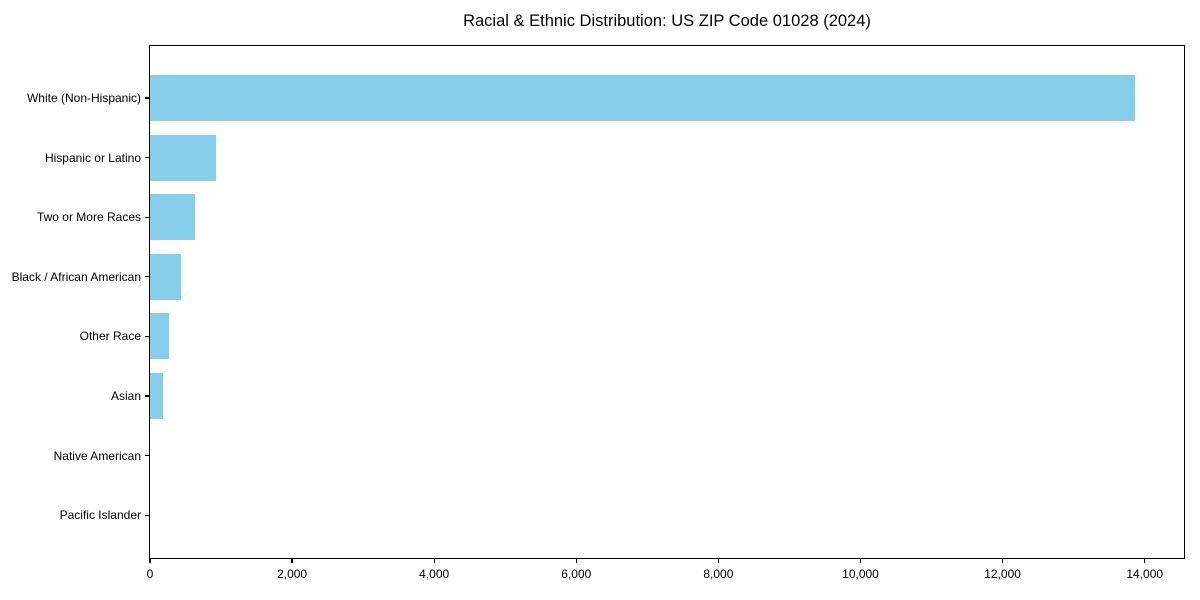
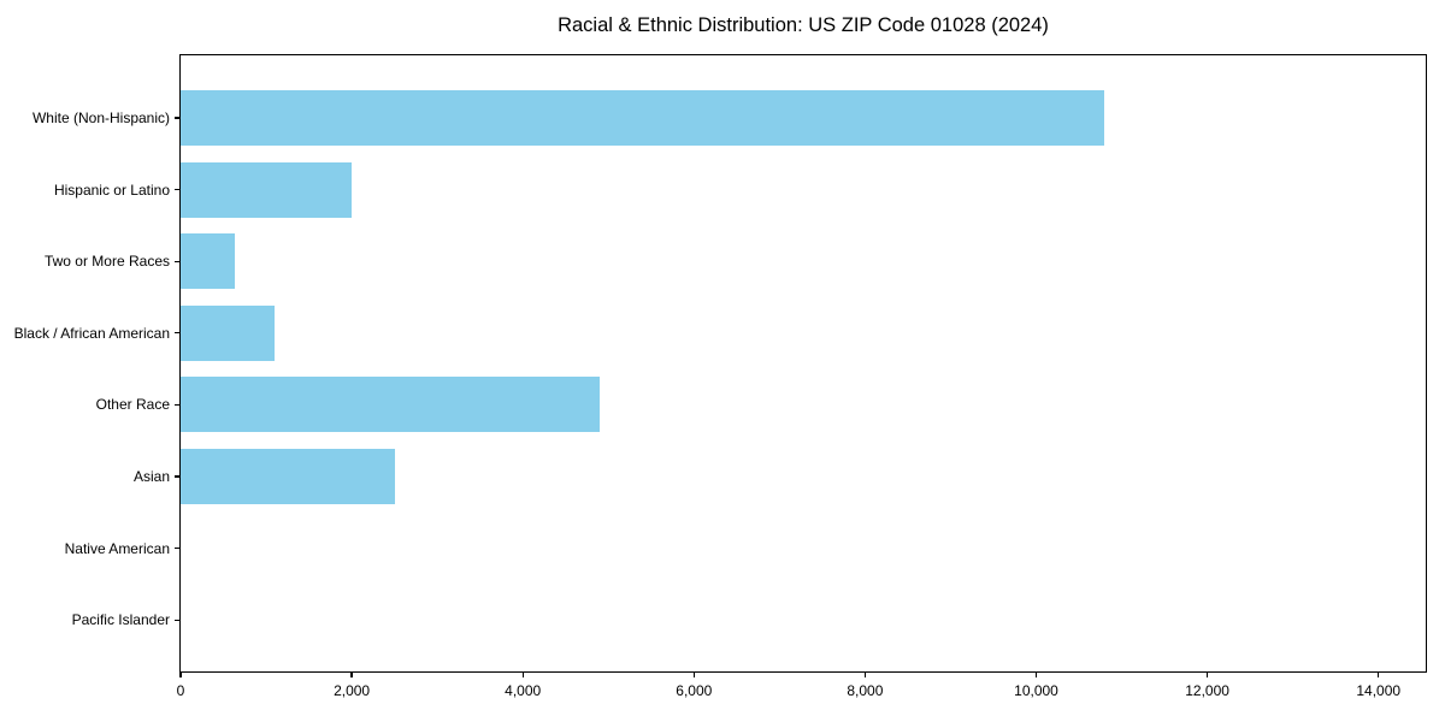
White (Non-Hispanic): 13900 -> 10800
Hispanic or Latino: 900 -> 2000
Black / African American: 400 -> 1100
Other Race: 300 -> 4900
Asian: 200 -> 2500
